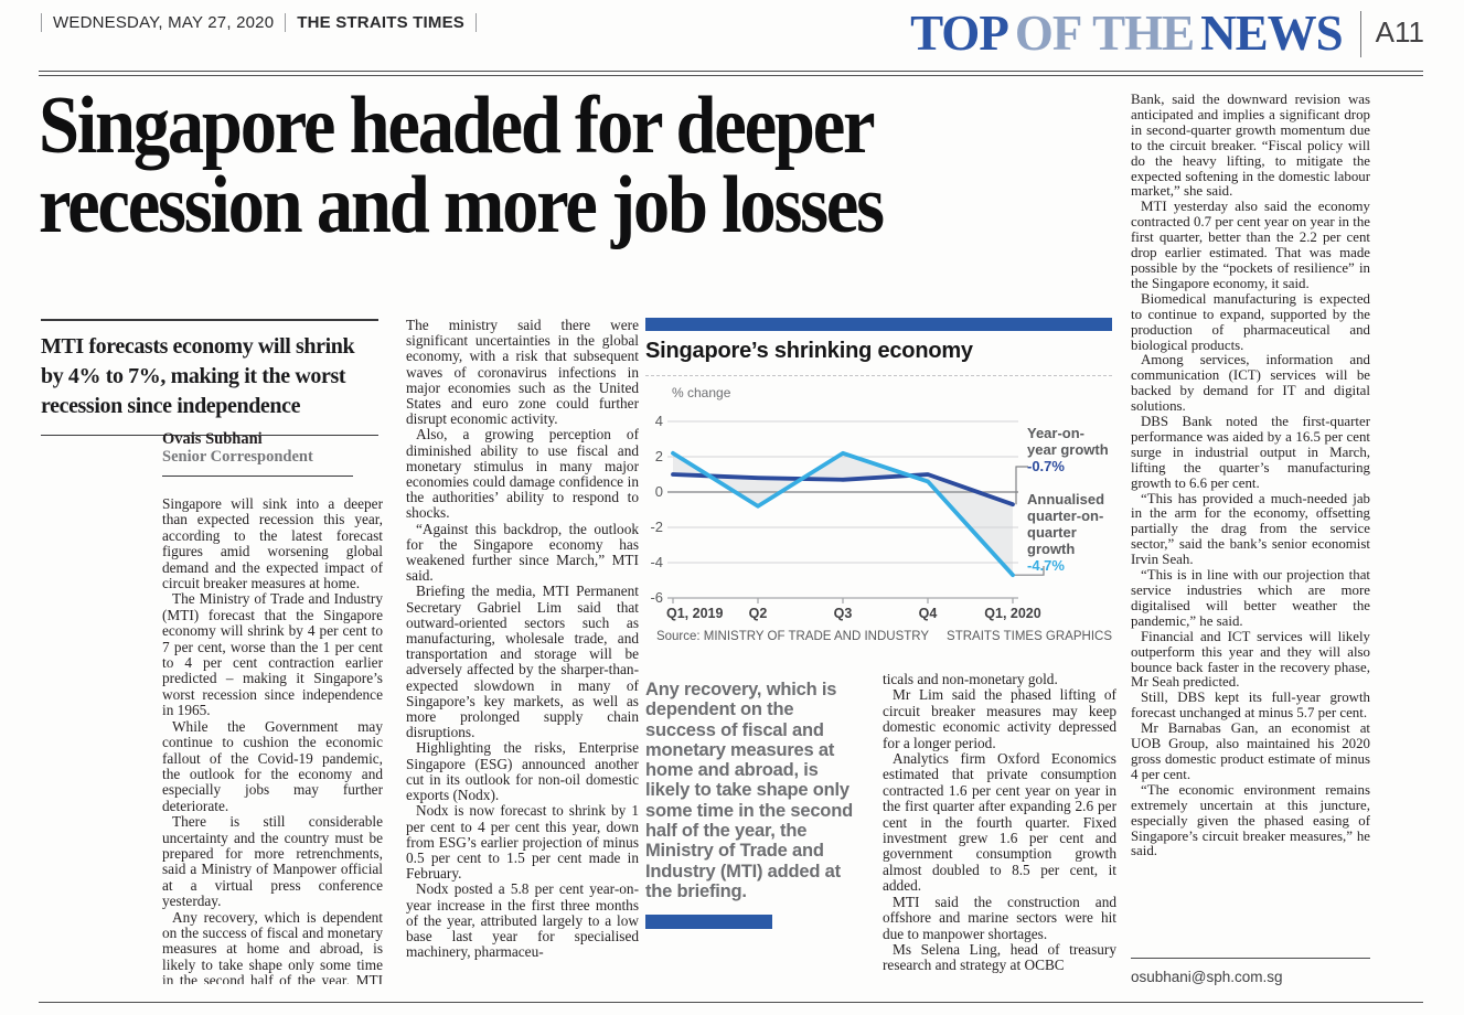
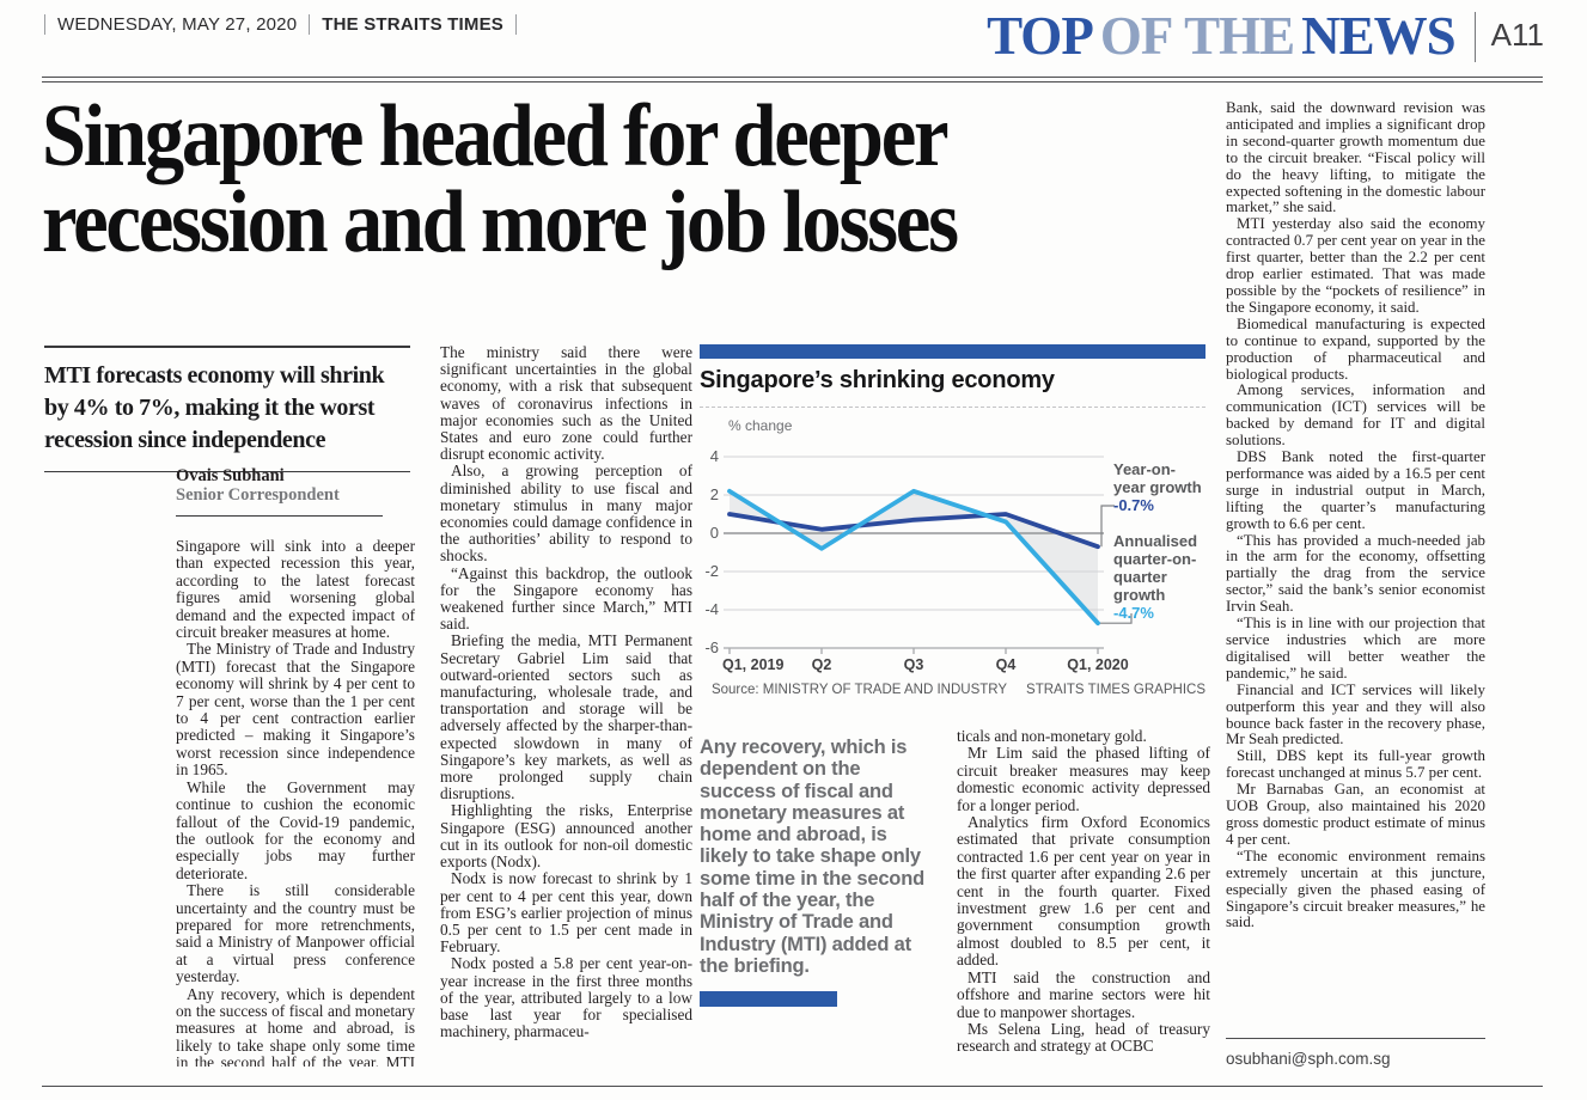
Year-on-year growth/Q2: 0.8 -> 0.2
